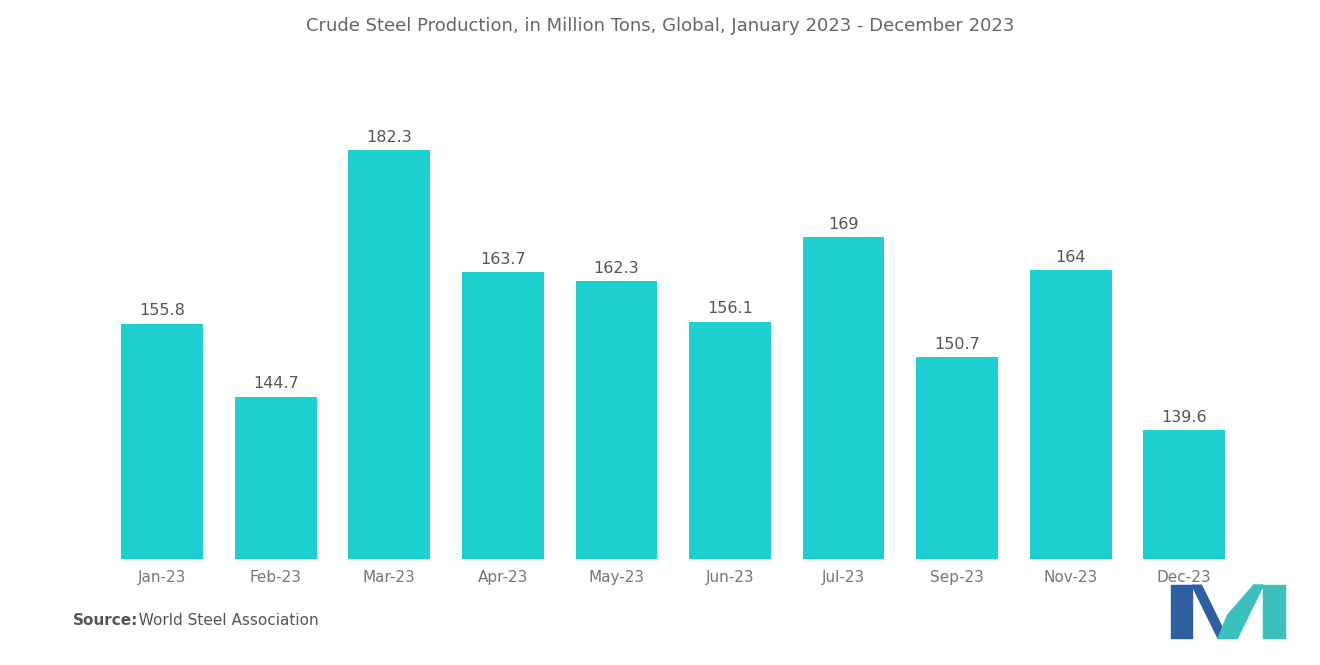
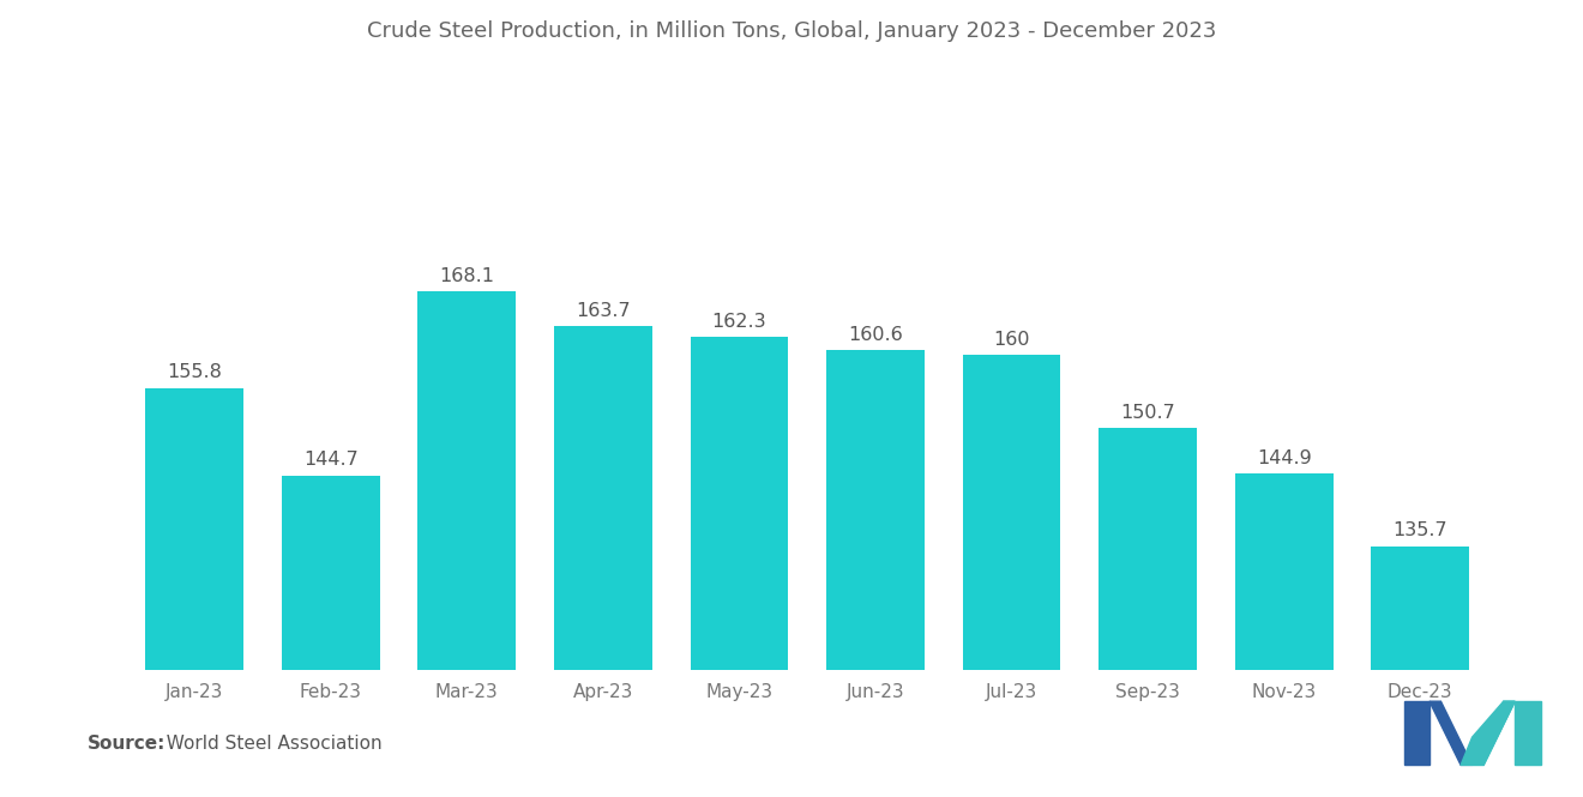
Mar-23: 182.3 -> 168.1
Jun-23: 156.1 -> 160.6
Jul-23: 169 -> 160
Nov-23: 164 -> 144.9
Dec-23: 139.6 -> 135.7
